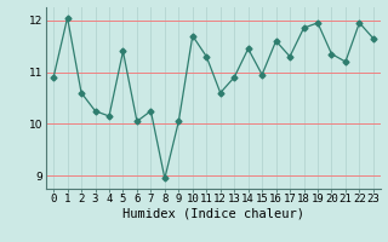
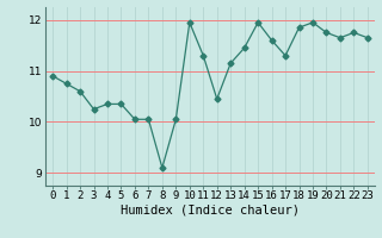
1: 12.05 -> 10.75
4: 10.15 -> 10.35
5: 11.40 -> 10.35
7: 10.25 -> 10.05
8: 8.95 -> 9.10
10: 11.70 -> 11.95
12: 10.60 -> 10.45
13: 10.90 -> 11.15
15: 10.95 -> 11.95
20: 11.35 -> 11.75
21: 11.20 -> 11.65
22: 11.95 -> 11.75
